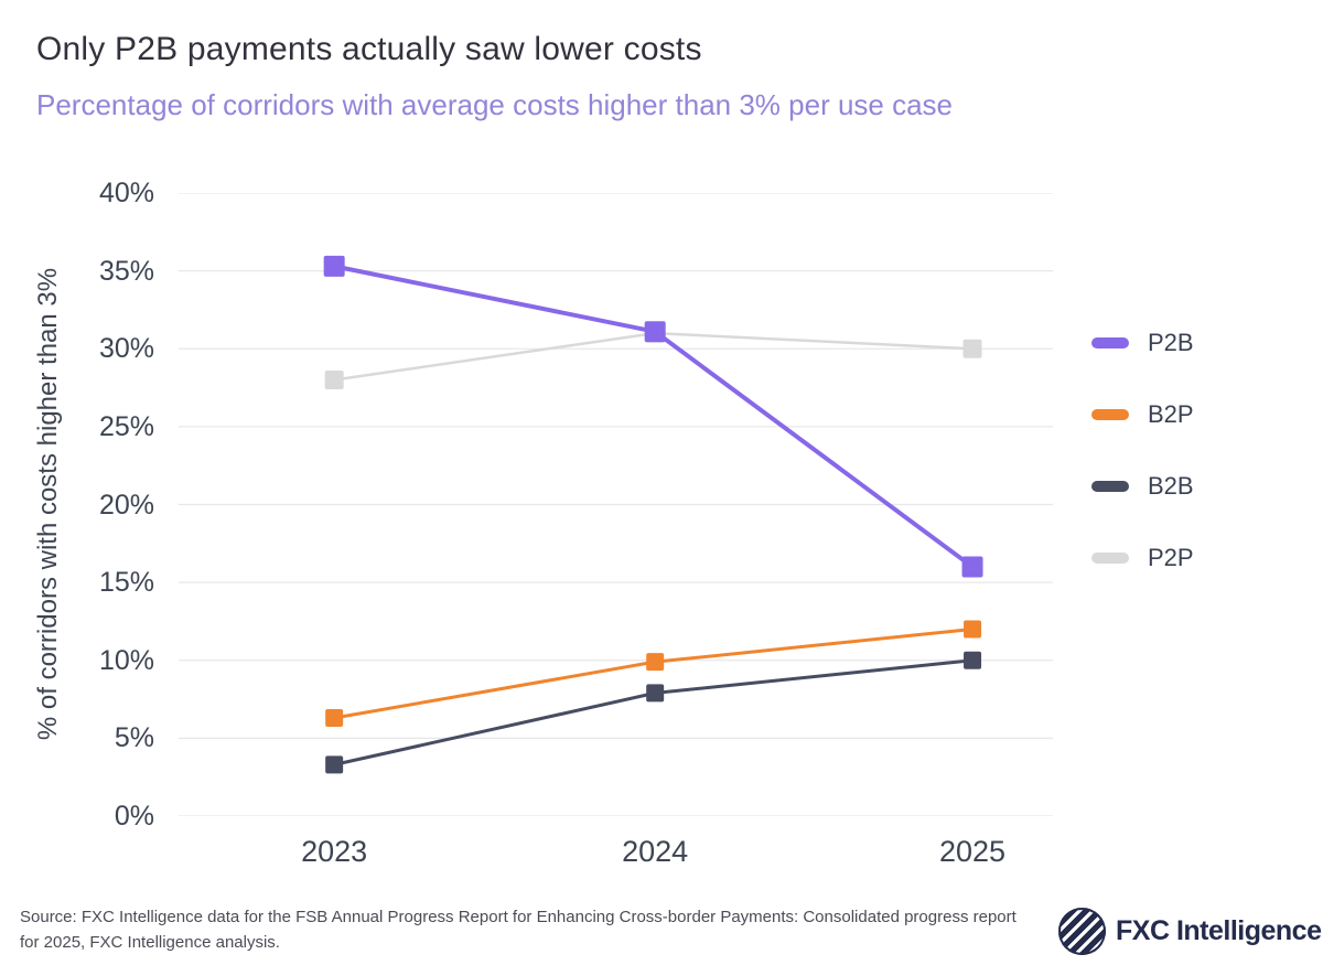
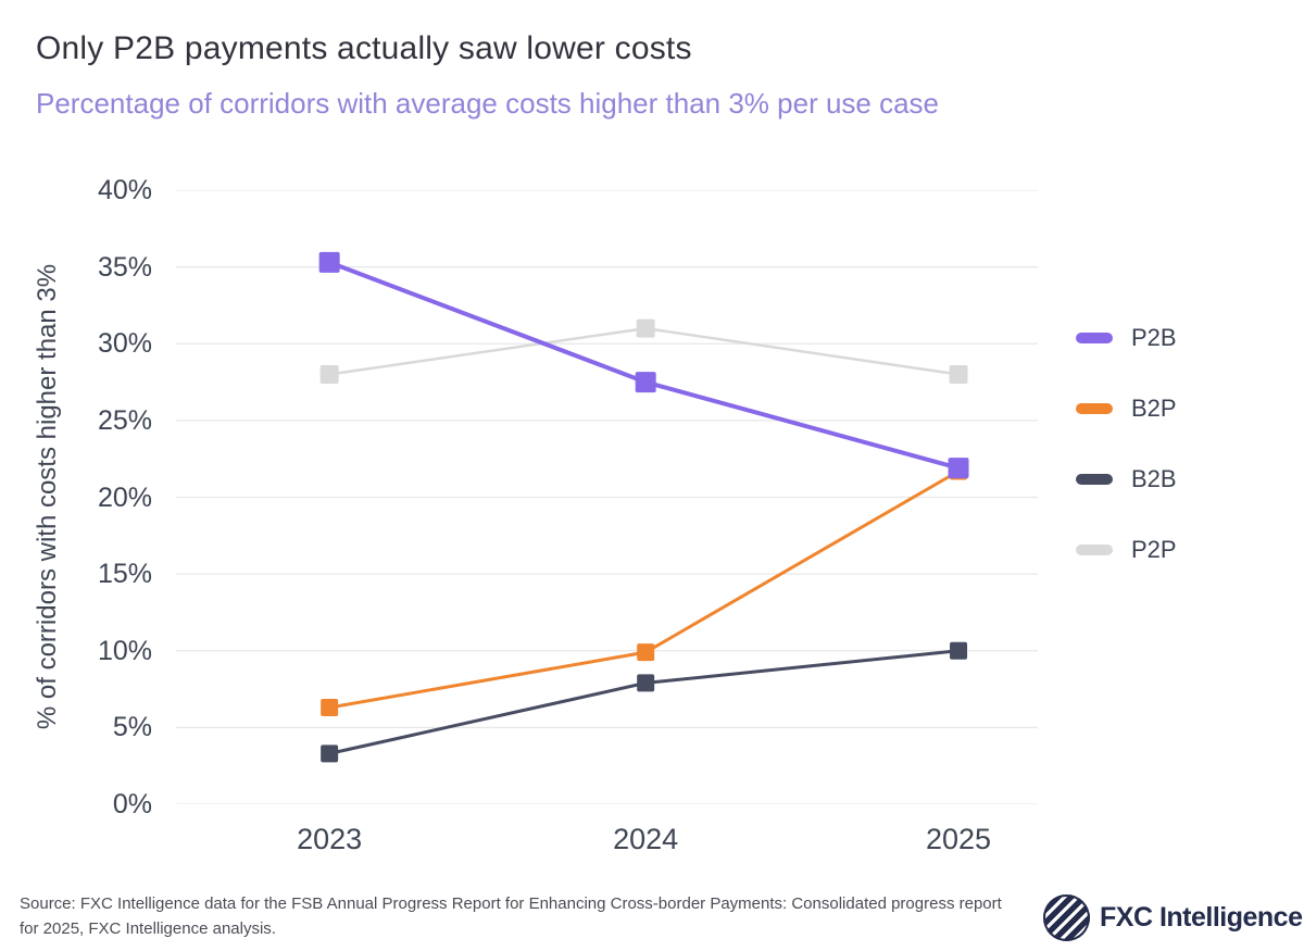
P2B/2024: 31.1% -> 27.5%
P2B/2025: 16.0% -> 21.9%
B2P/2025: 12.0% -> 21.7%
P2P/2025: 30% -> 28%
